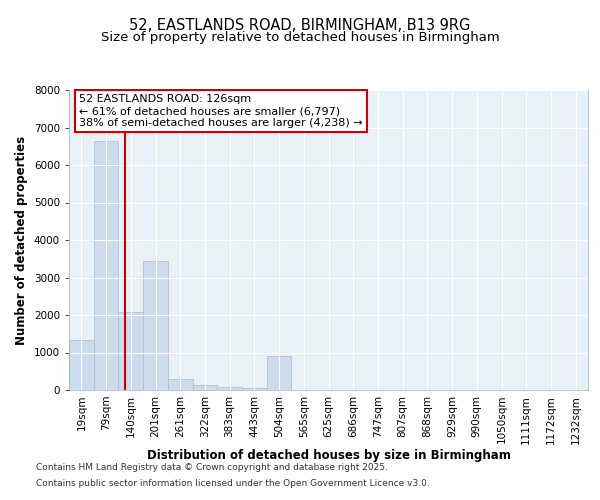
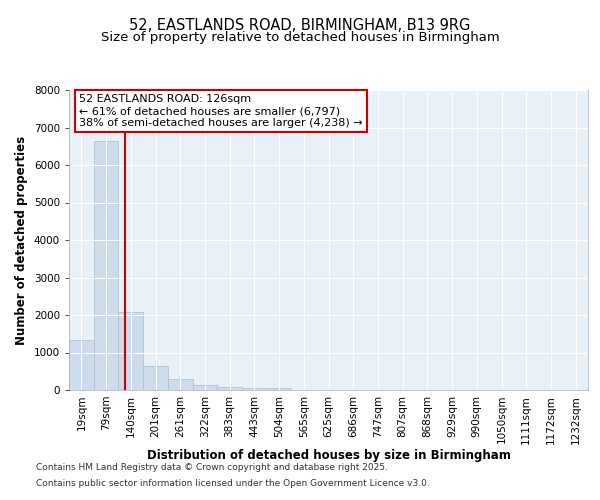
201sqm: 3450 -> 640
504sqm: 900 -> 60
